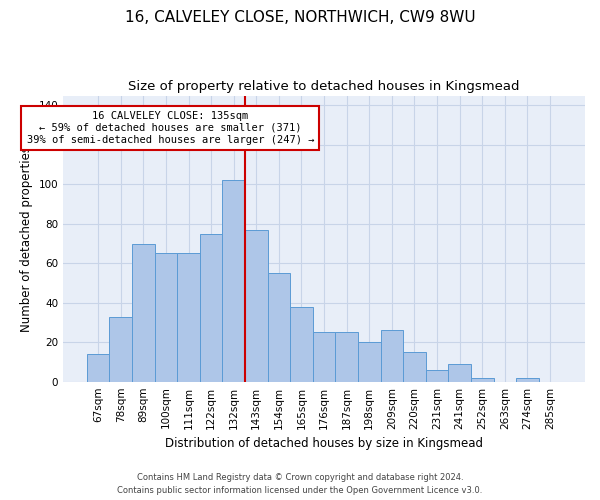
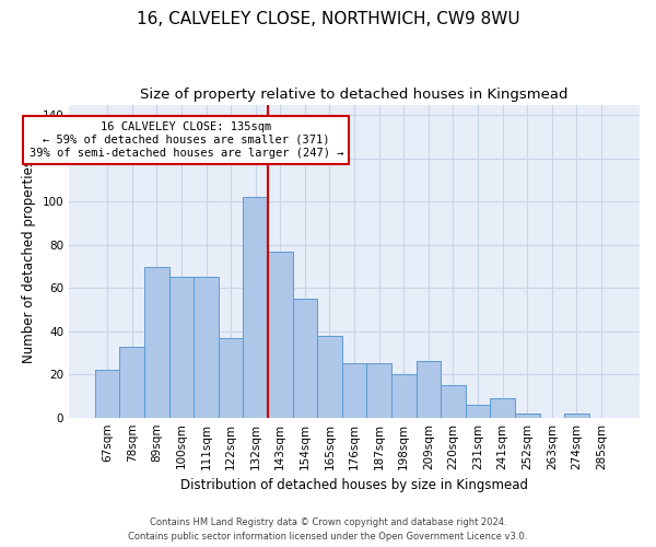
67sqm: 14 -> 22
122sqm: 75 -> 37
